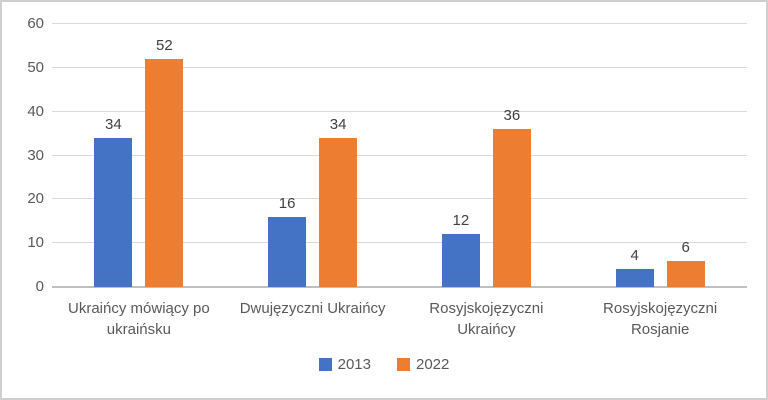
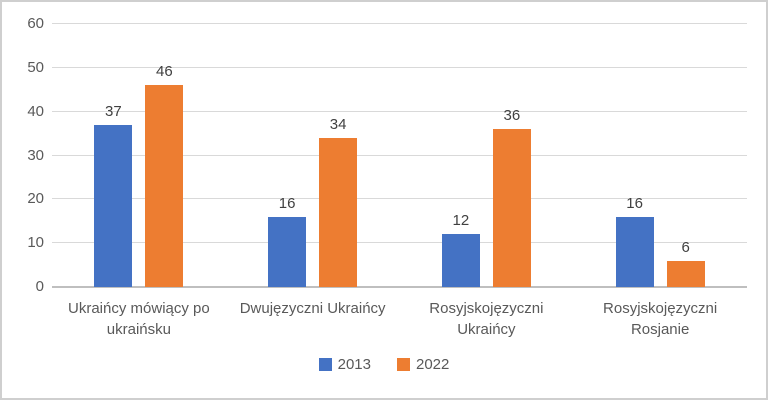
2013/Ukraińcy mówiący po ukraińsku: 34 -> 37
2022/Ukraińcy mówiący po ukraińsku: 52 -> 46
2013/Rosyjskojęzyczni Rosjanie: 4 -> 16
